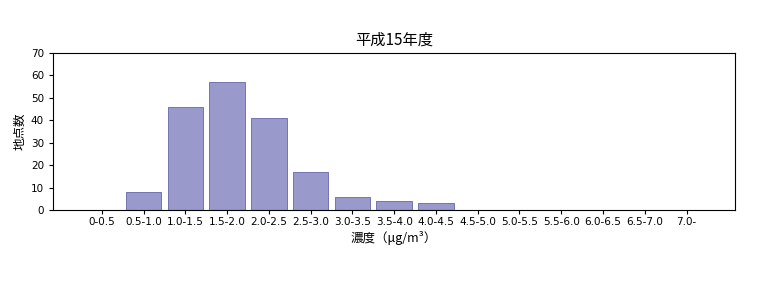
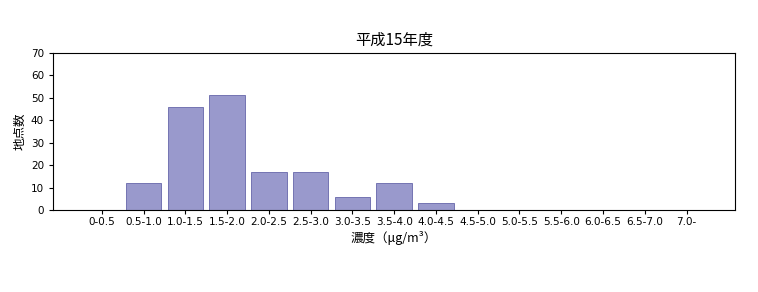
0.5-1.0: 8 -> 12
1.5-2.0: 57 -> 51
2.0-2.5: 41 -> 17
3.5-4.0: 4 -> 12
